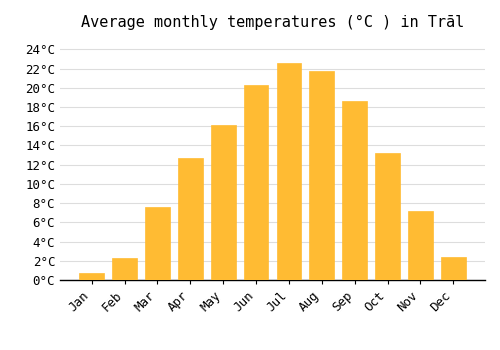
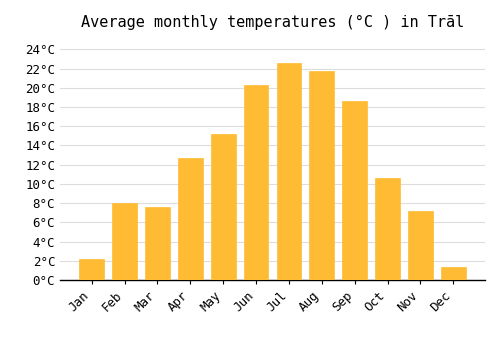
Jan: 0.7°C -> 2.2°C
Feb: 2.3°C -> 8.0°C
May: 16.1°C -> 15.2°C
Oct: 13.2°C -> 10.6°C
Dec: 2.4°C -> 1.4°C
